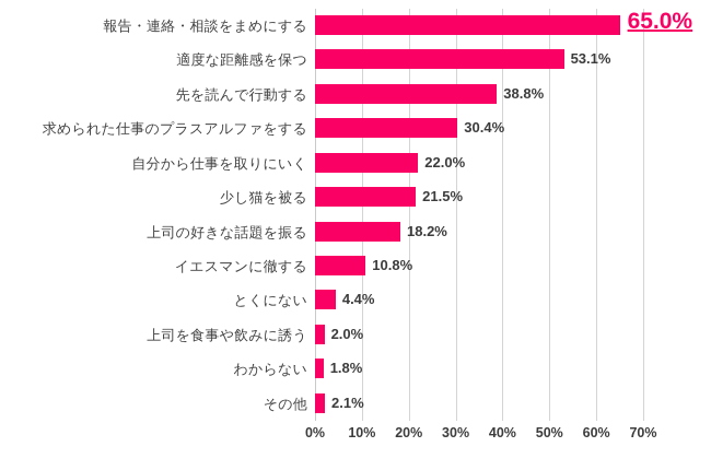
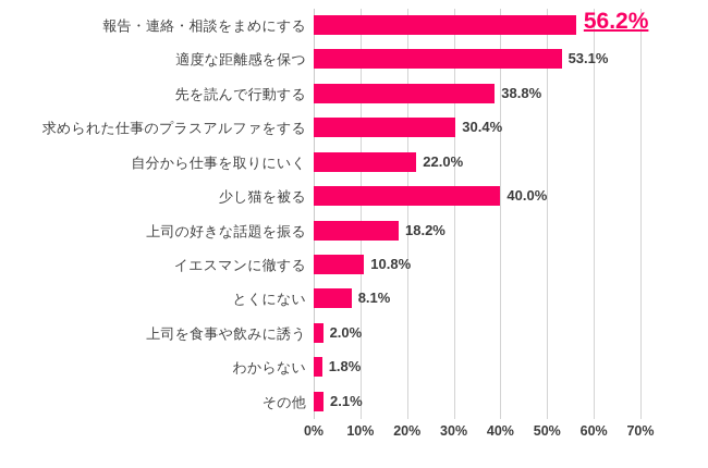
報告・連絡・相談をまめにする: 65.0% -> 56.2%
少し猫を被る: 21.5% -> 40.0%
とくにない: 4.4% -> 8.1%
